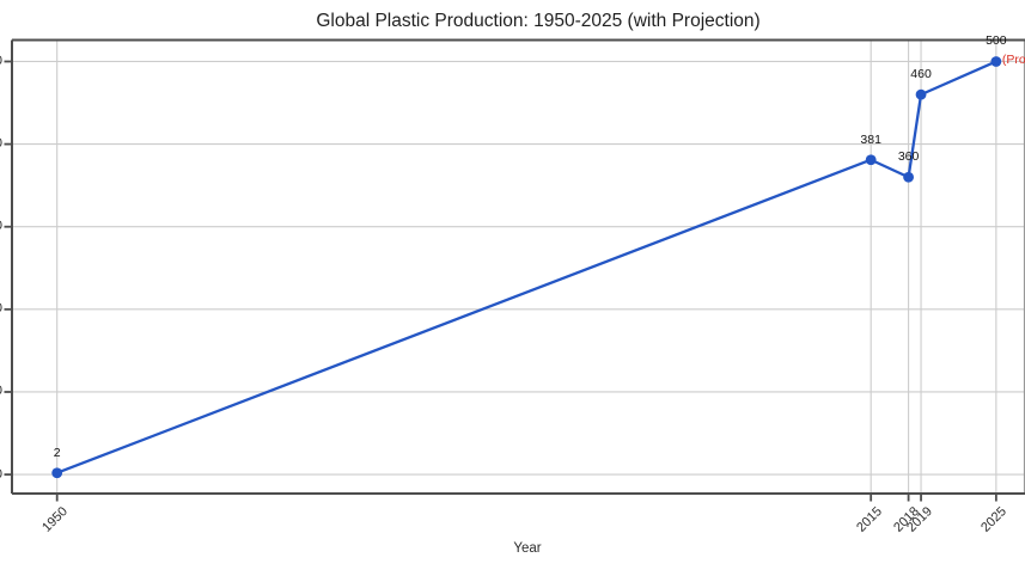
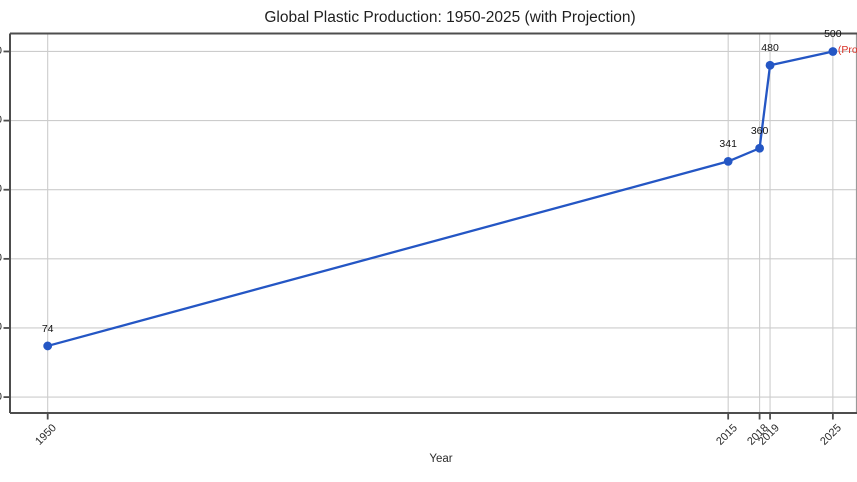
1950: 2 -> 74
2015: 381 -> 341
2019: 460 -> 480
